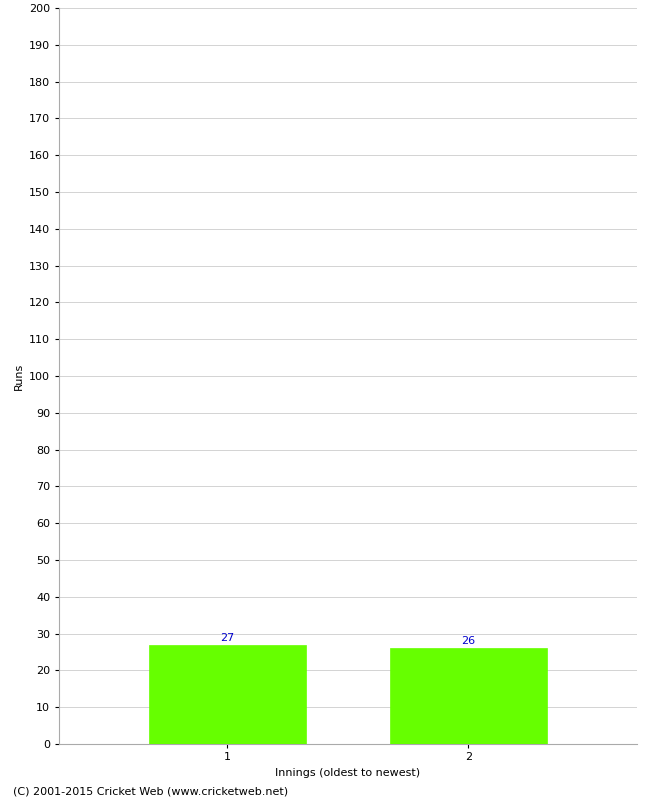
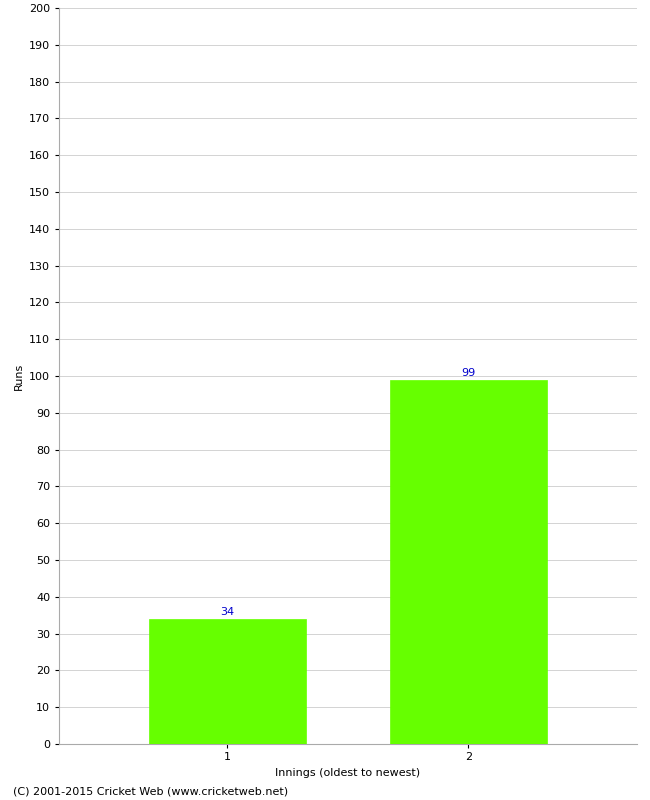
1: 27 -> 34
2: 26 -> 99
